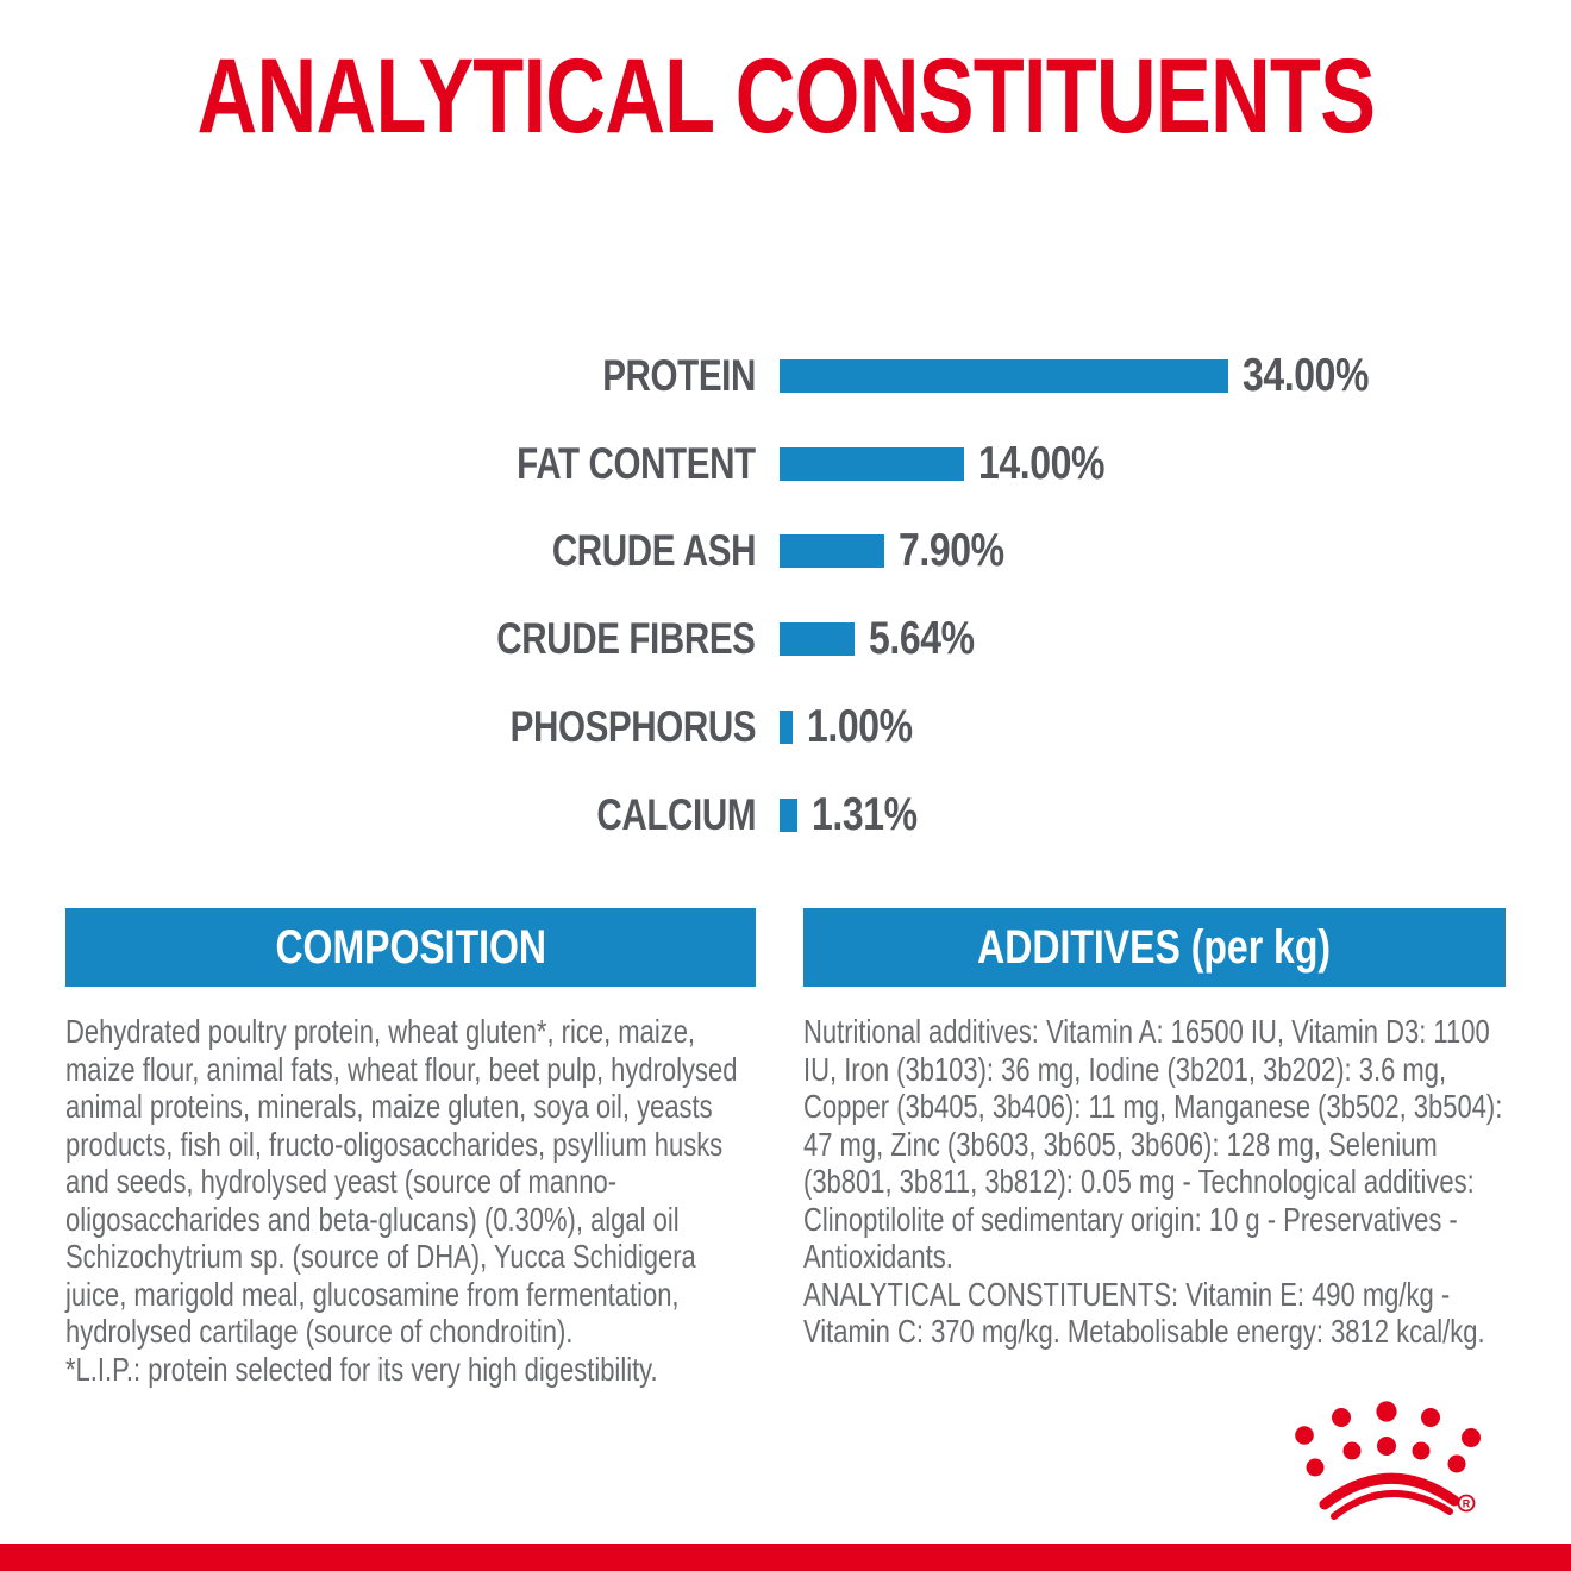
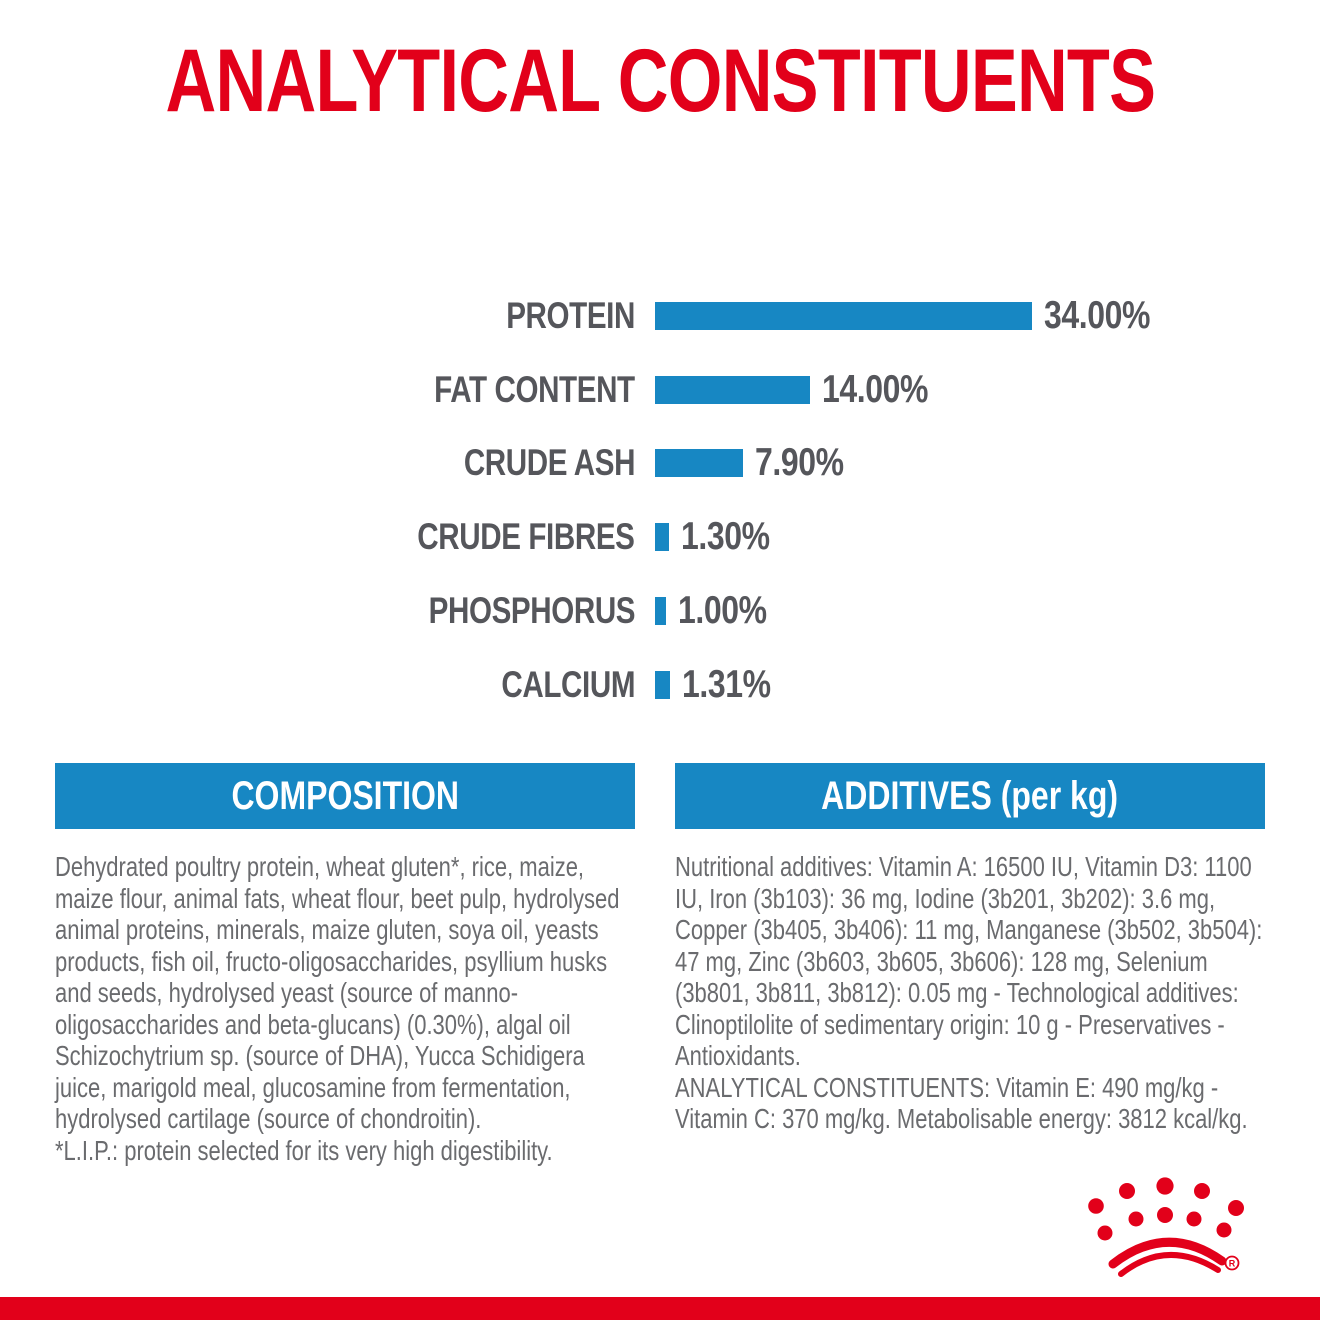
CRUDE FIBRES: 5.64% -> 1.30%
